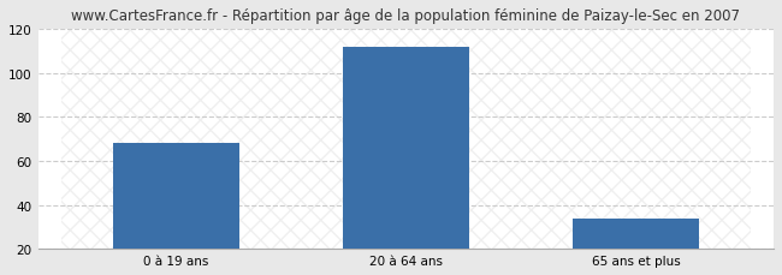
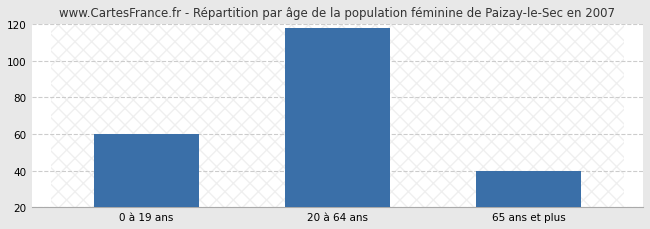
0 à 19 ans: 68 -> 60
20 à 64 ans: 112 -> 118
65 ans et plus: 34 -> 40
